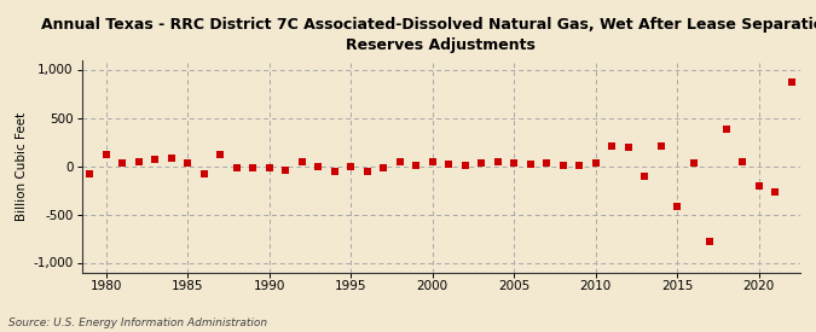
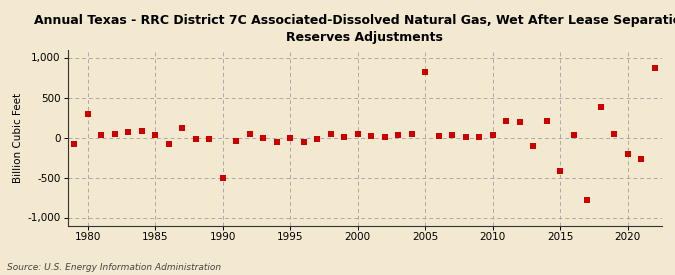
1980: 120 -> 300
1990: -20 -> -500
2005: 30 -> 820
